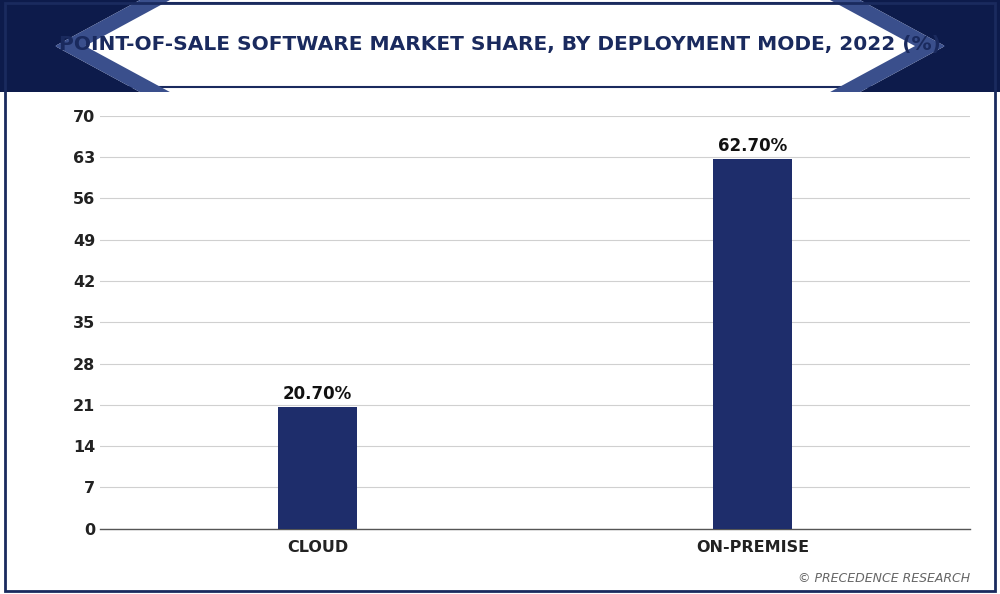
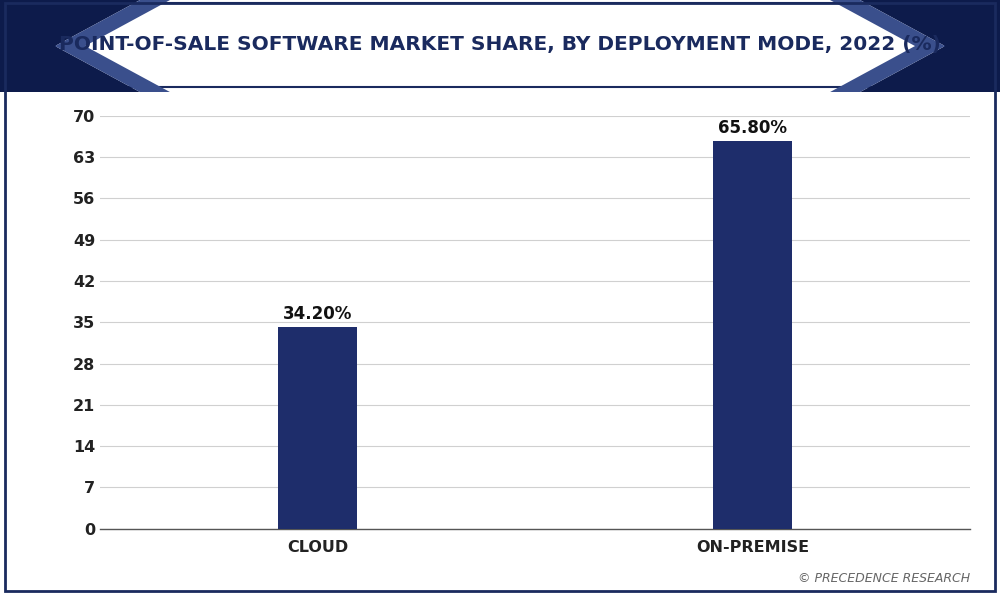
CLOUD: 20.70% -> 34.20%
ON-PREMISE: 62.70% -> 65.80%
